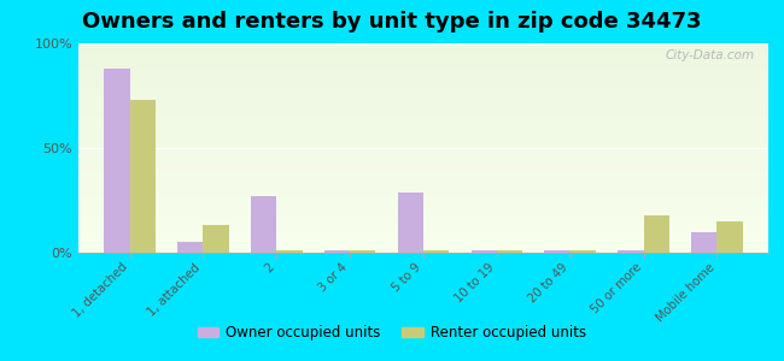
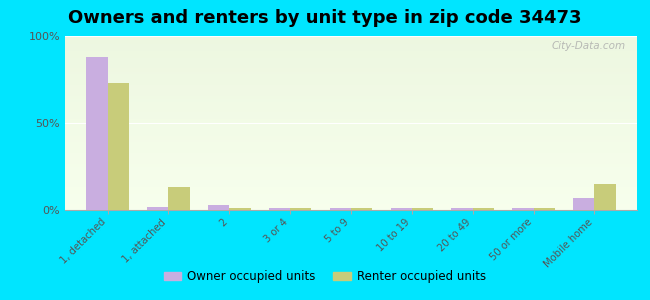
Owner occupied units/1, attached: 5% -> 2%
Owner occupied units/2: 27% -> 3%
Owner occupied units/5 to 9: 29% -> 1%
Renter occupied units/50 or more: 18% -> 1%
Owner occupied units/Mobile home: 10% -> 7%
